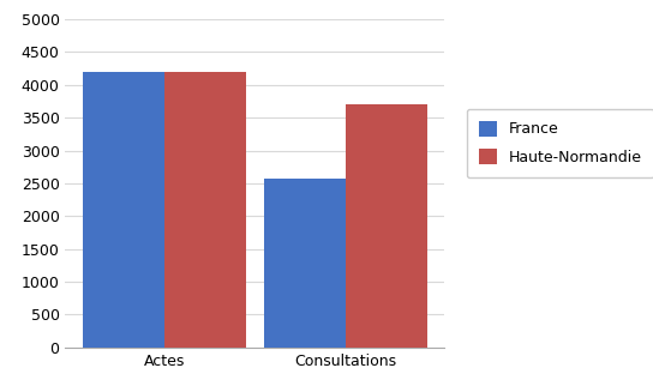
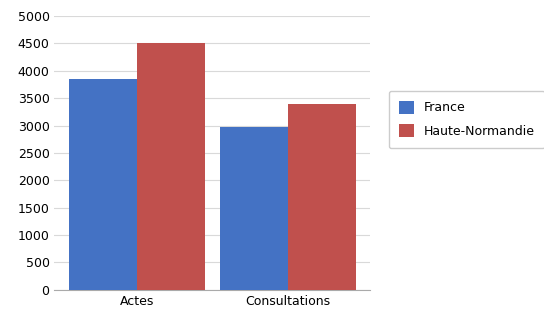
France/Actes: 4200 -> 3850
Haute-Normandie/Actes: 4200 -> 4500
France/Consultations: 2580 -> 2970
Haute-Normandie/Consultations: 3700 -> 3400
